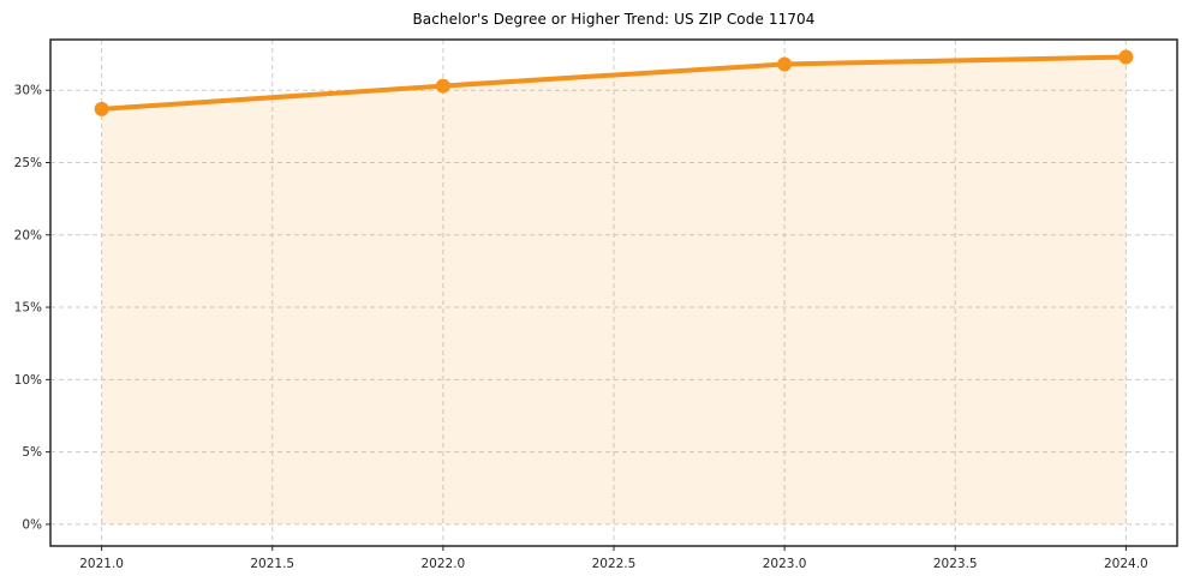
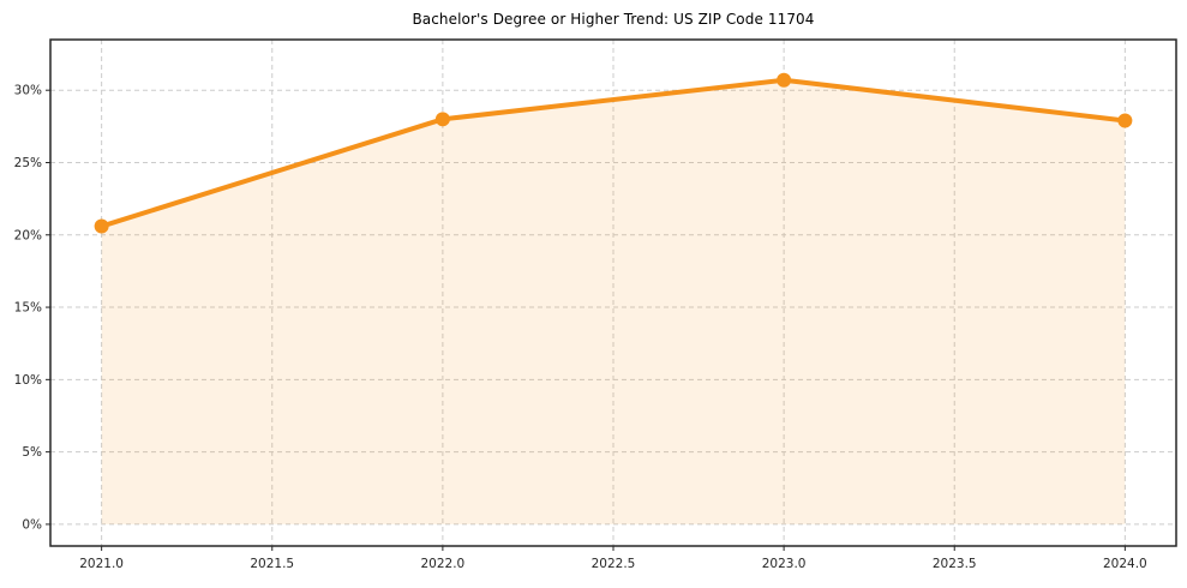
2021.0: 28.7% -> 20.6%
2022.0: 30.3% -> 28.0%
2023.0: 31.8% -> 30.7%
2024.0: 32.3% -> 27.9%
